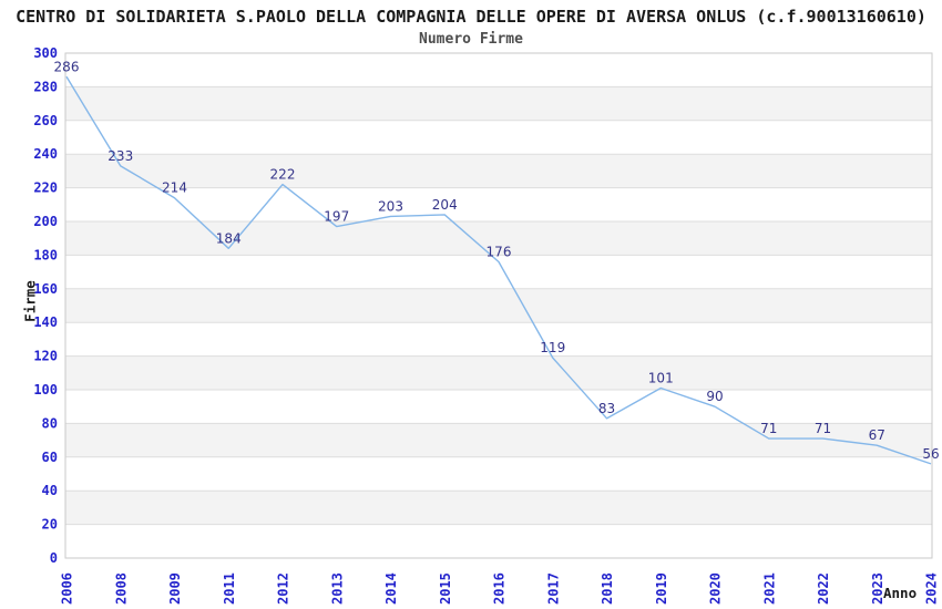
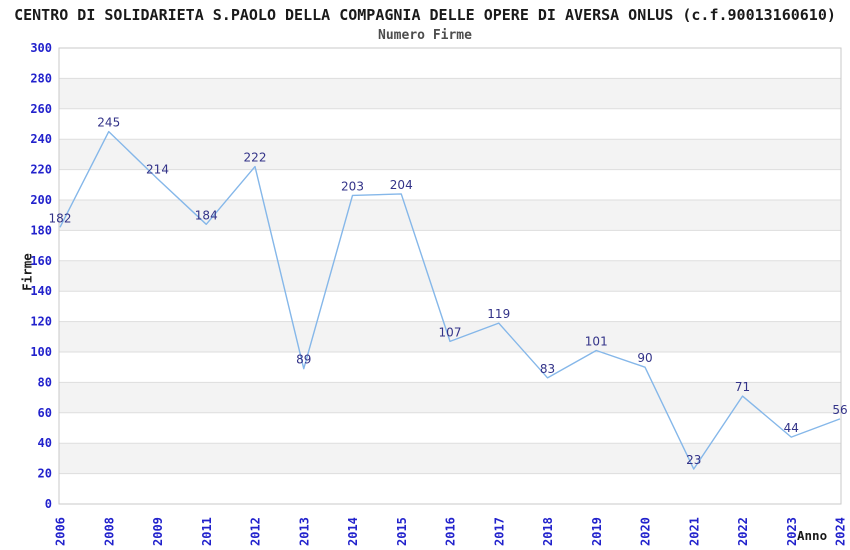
2006: 286 -> 182
2008: 233 -> 245
2013: 197 -> 89
2016: 176 -> 107
2021: 71 -> 23
2023: 67 -> 44
